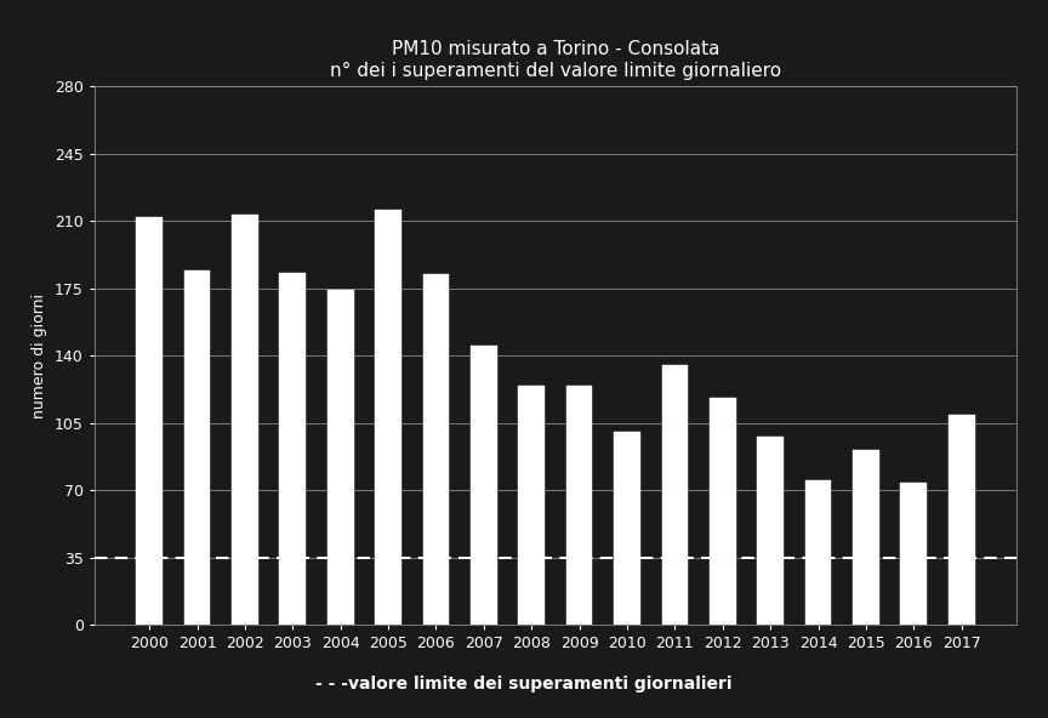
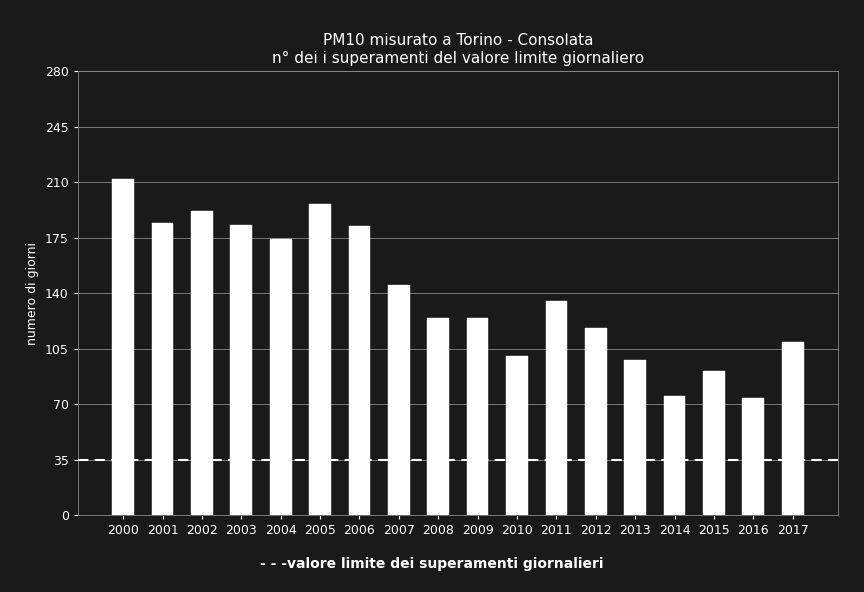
2002: 213 -> 192
2005: 216 -> 196
